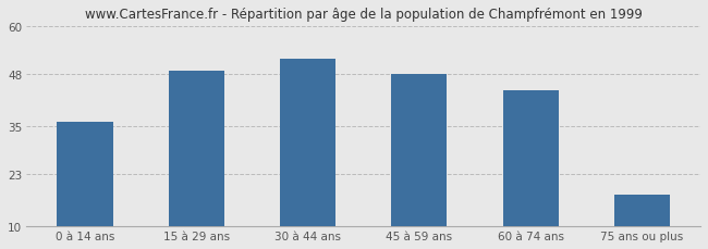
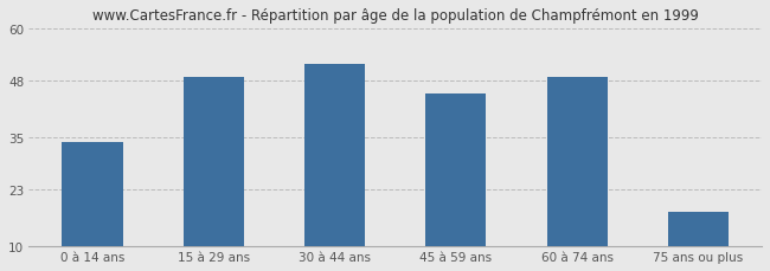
0 à 14 ans: 36 -> 34
45 à 59 ans: 48 -> 45
60 à 74 ans: 44 -> 49
